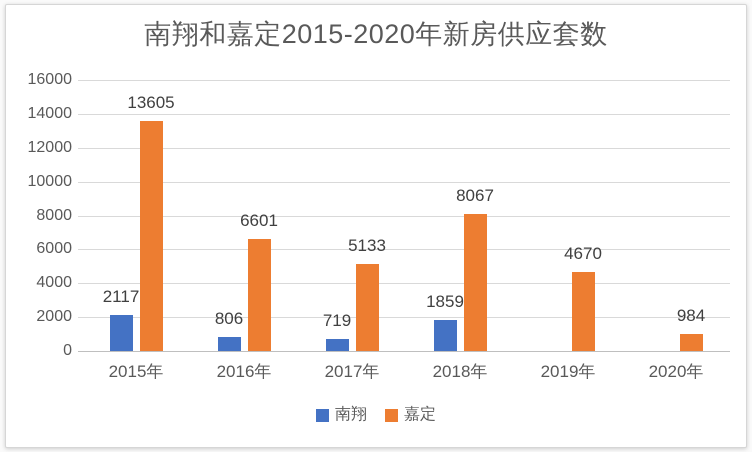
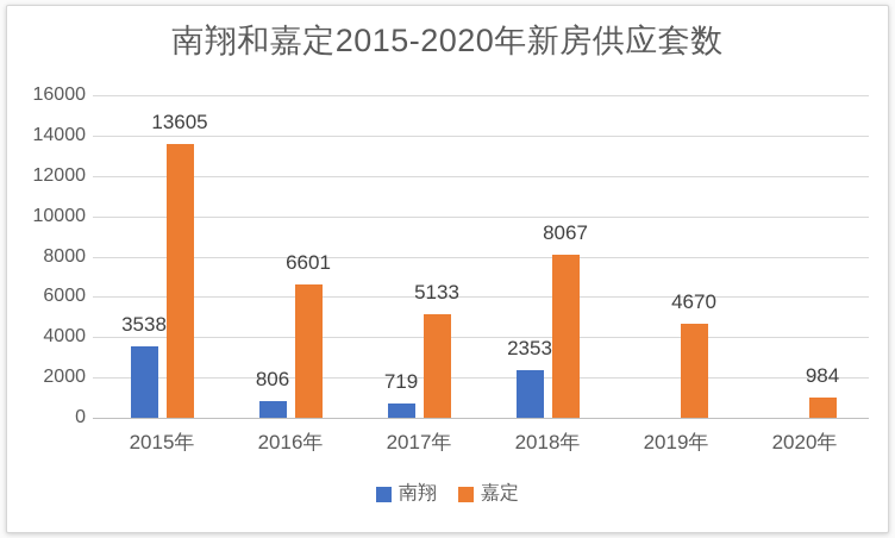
南翔/2015年: 2117 -> 3538
南翔/2018年: 1859 -> 2353
